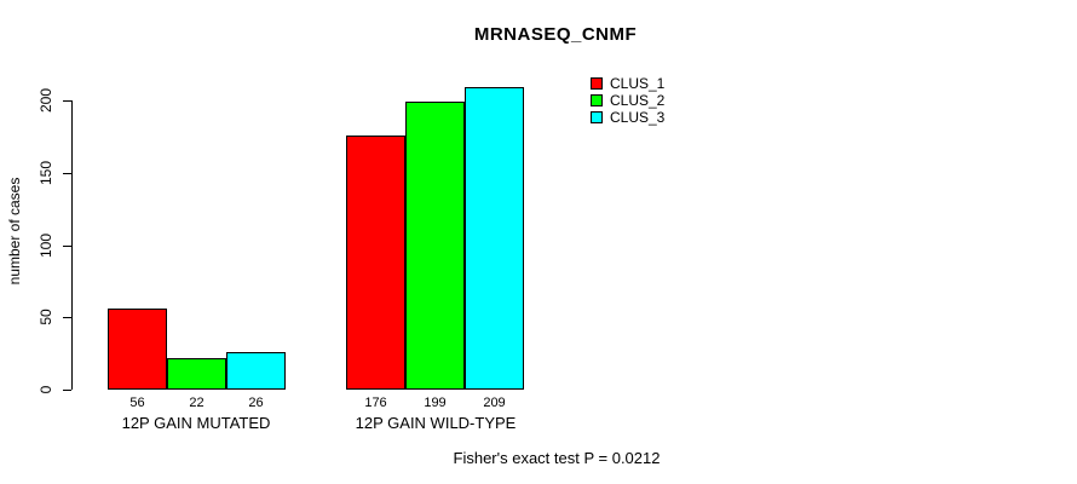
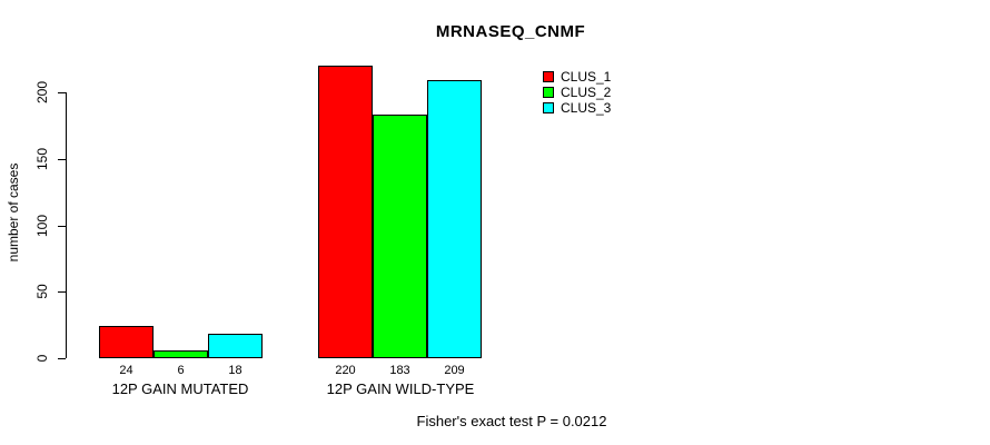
CLUS_1/12P GAIN MUTATED: 56 -> 24
CLUS_2/12P GAIN MUTATED: 22 -> 6
CLUS_3/12P GAIN MUTATED: 26 -> 18
CLUS_1/12P GAIN WILD-TYPE: 176 -> 220
CLUS_2/12P GAIN WILD-TYPE: 199 -> 183
